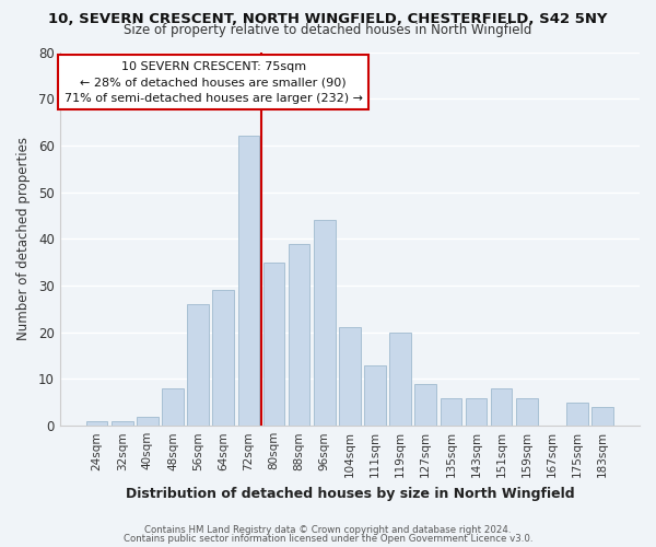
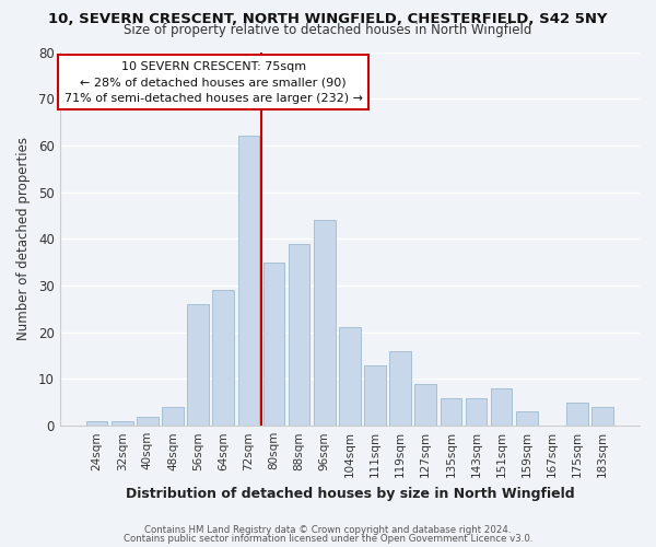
48sqm: 8 -> 4
119sqm: 20 -> 16
159sqm: 6 -> 3
